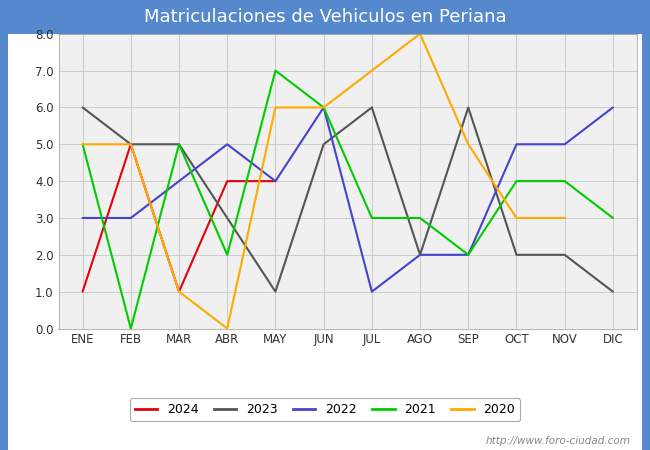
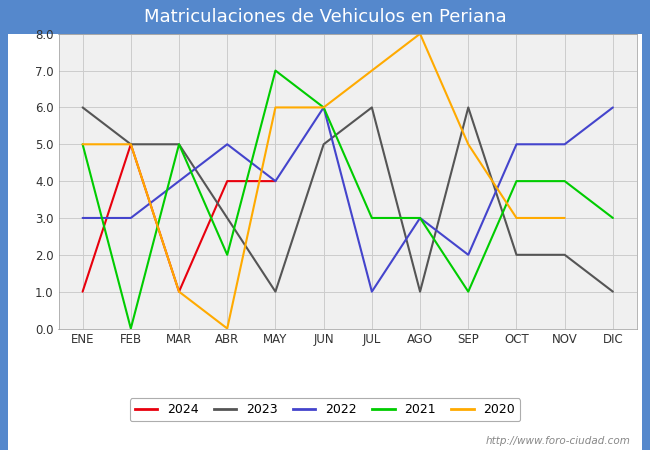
2023/AGO: 2 -> 1
2022/AGO: 2 -> 3
2021/SEP: 2 -> 1
